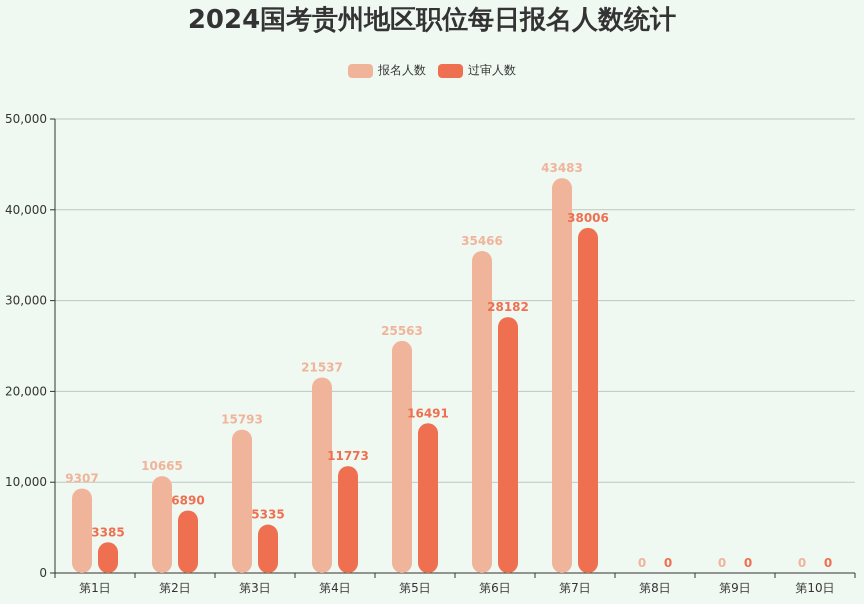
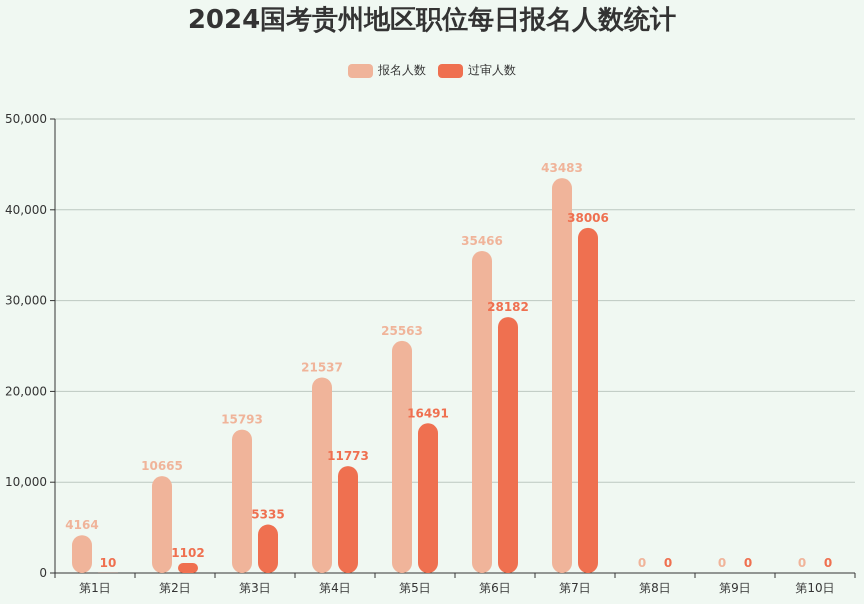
报名人数/第1日: 9307 -> 4164
过审人数/第1日: 3385 -> 10
过审人数/第2日: 6890 -> 1102
